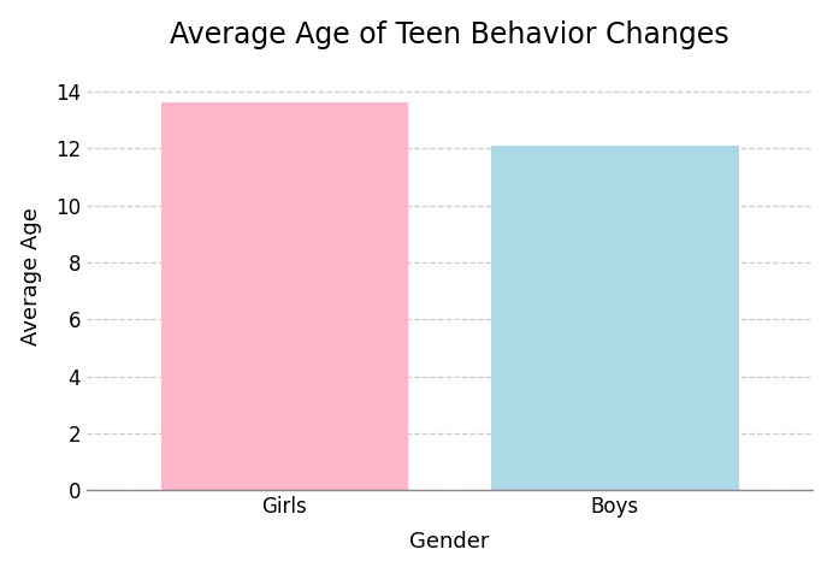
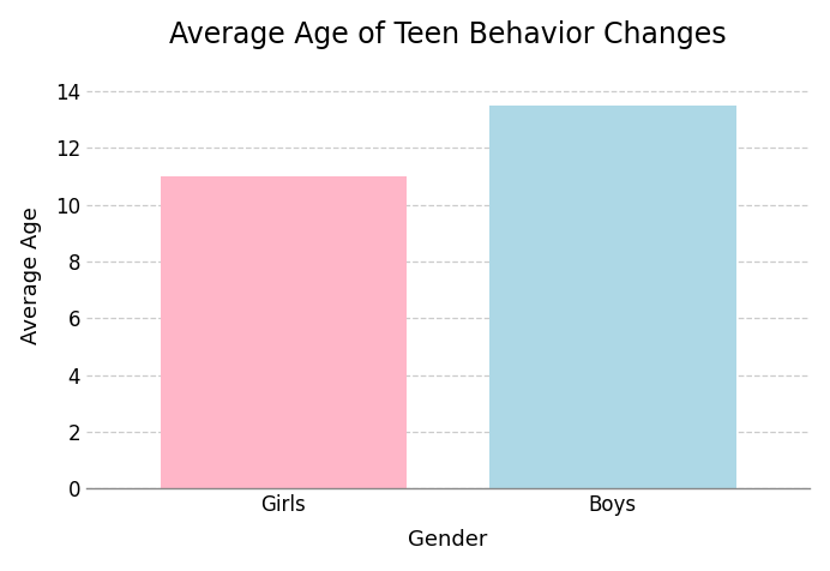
Girls: 13.6 -> 11.0
Boys: 12.1 -> 13.5
